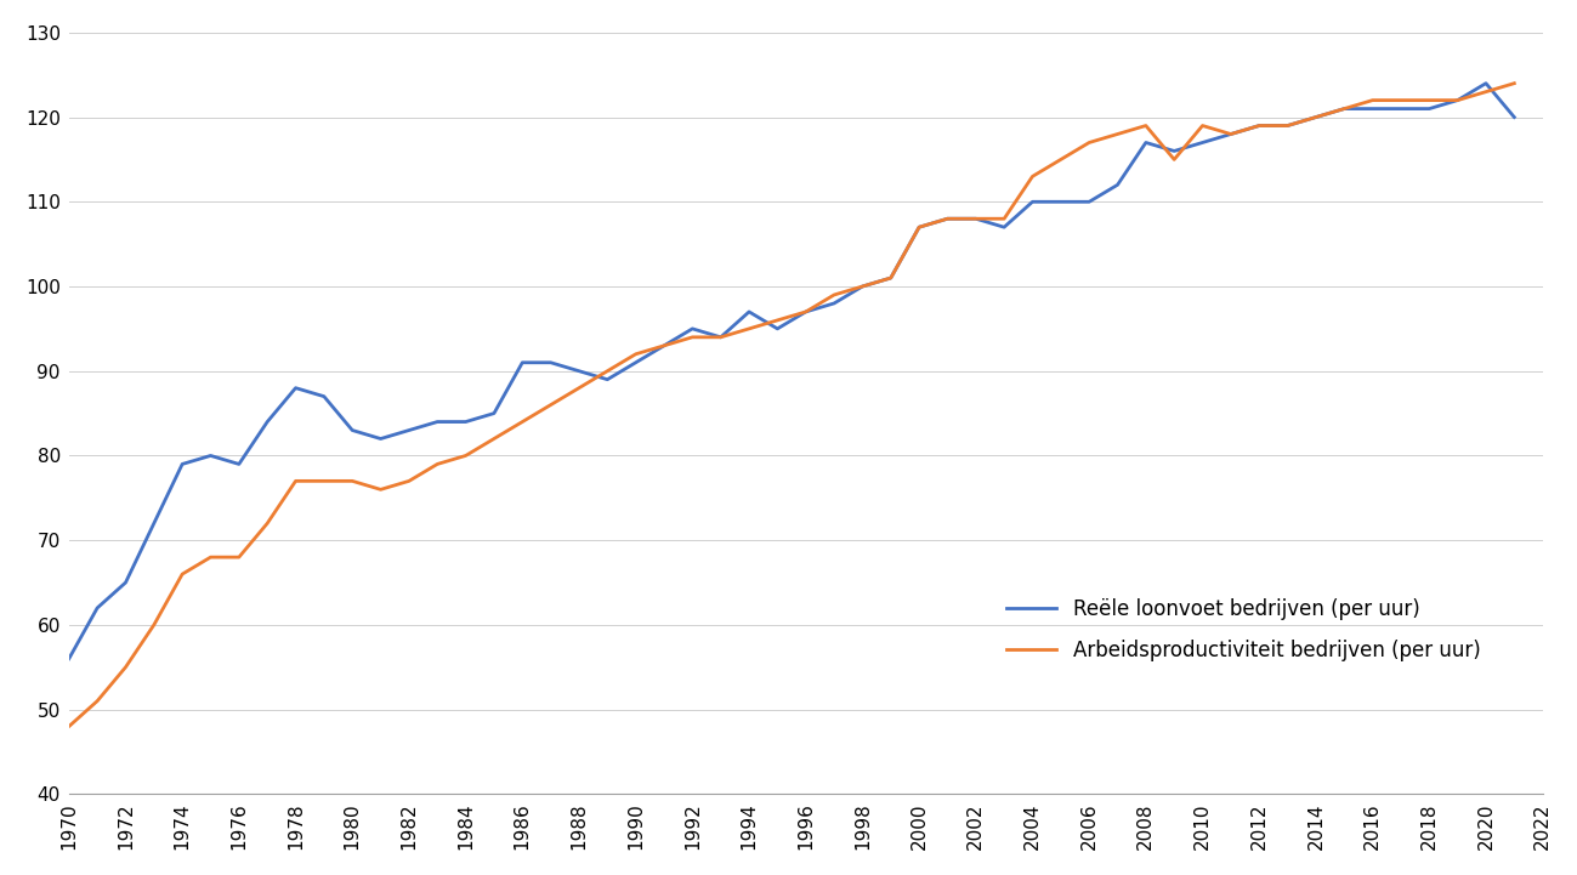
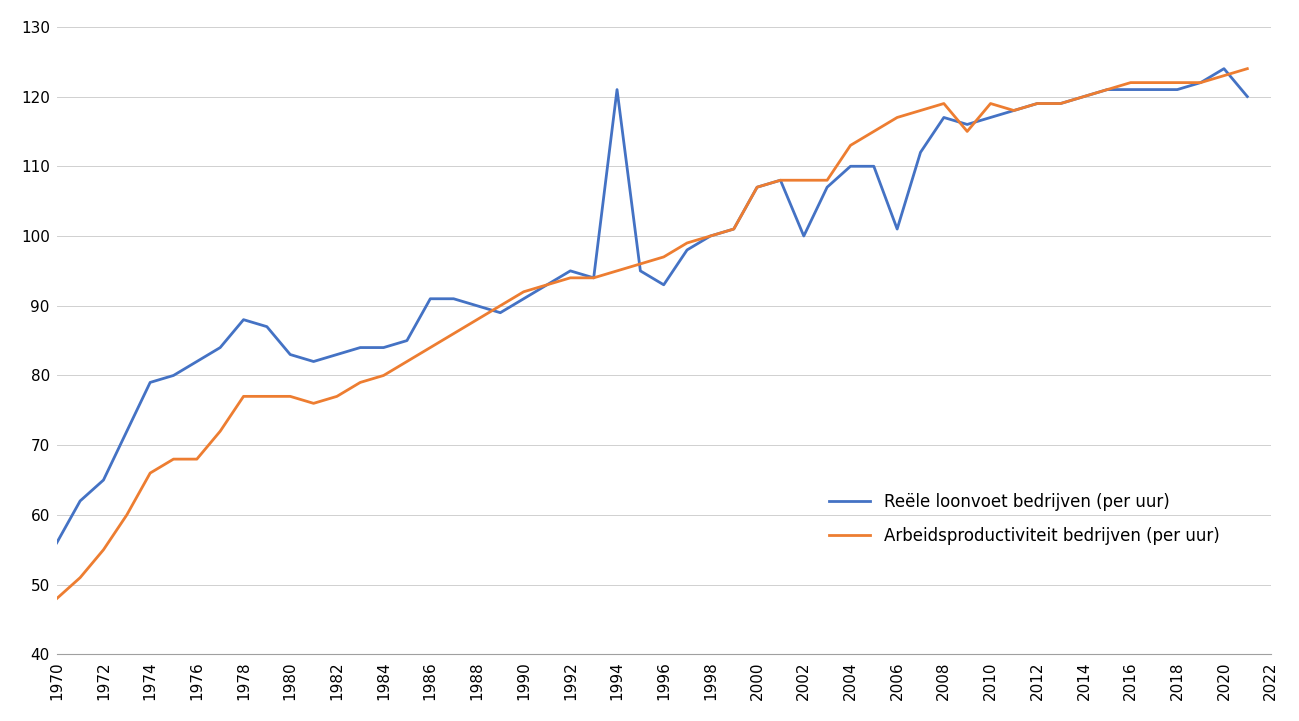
Reële loonvoet bedrijven (per uur)/1976: 79 -> 82
Reële loonvoet bedrijven (per uur)/1994: 97 -> 121
Reële loonvoet bedrijven (per uur)/1996: 97 -> 93
Reële loonvoet bedrijven (per uur)/2002: 108 -> 100
Reële loonvoet bedrijven (per uur)/2006: 110 -> 101
